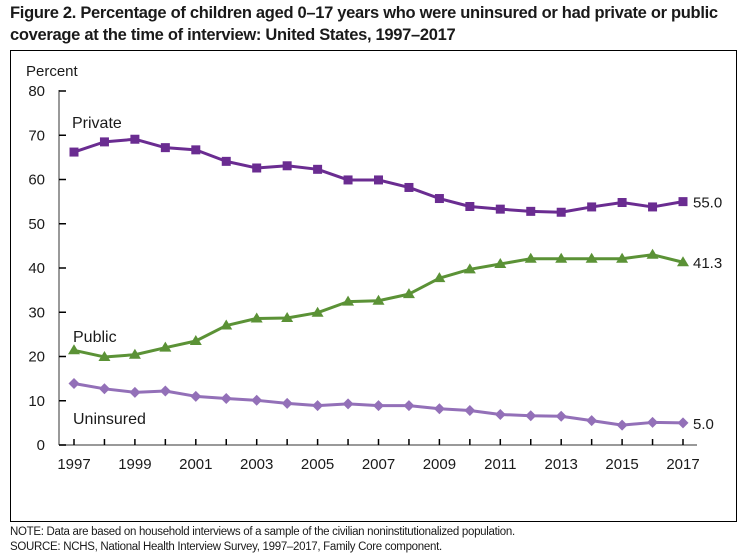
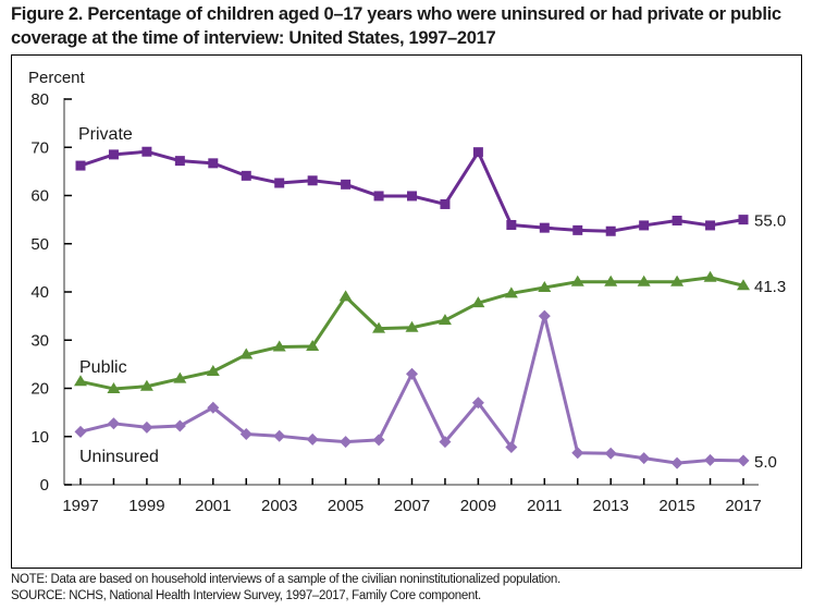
Uninsured/1997: 14 -> 11
Uninsured/2001: 11 -> 16
Public/2005: 30 -> 39
Uninsured/2007: 9 -> 23
Private/2009: 56 -> 69
Uninsured/2009: 8 -> 17
Uninsured/2011: 7 -> 35
